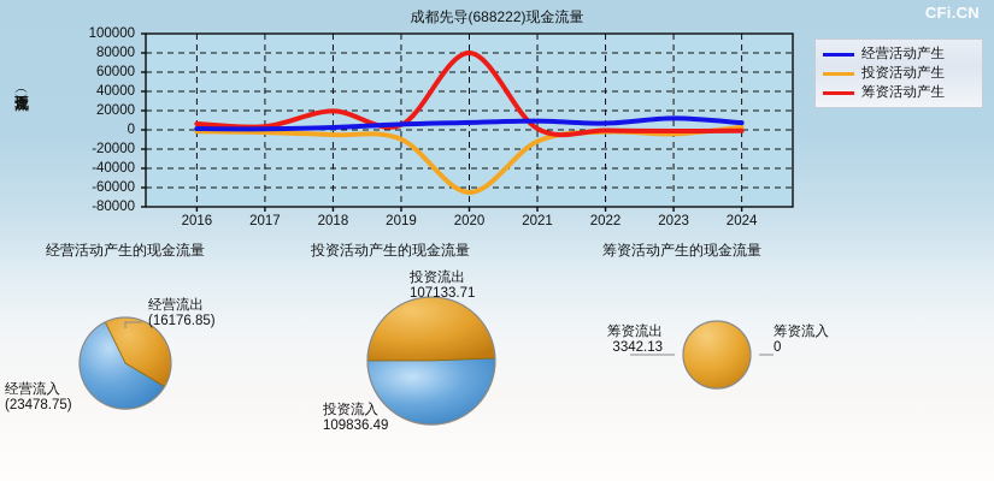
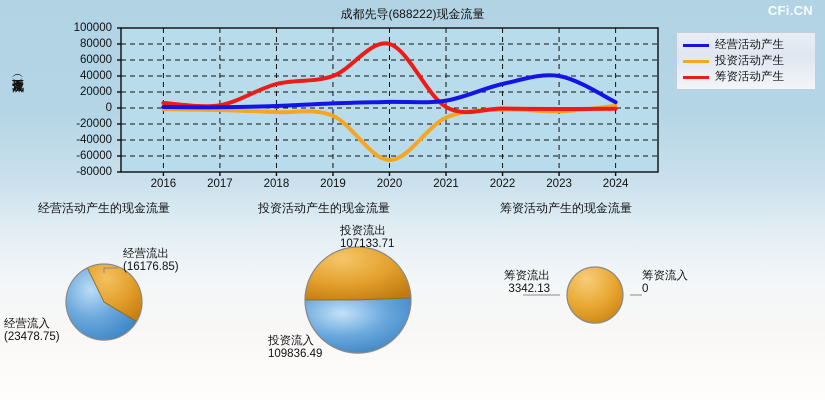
筹资活动产生/2018: 20000 -> 30000
筹资活动产生/2019: 10000 -> 40000
经营活动产生/2022: 10000 -> 30000
经营活动产生/2023: 10000 -> 40000
